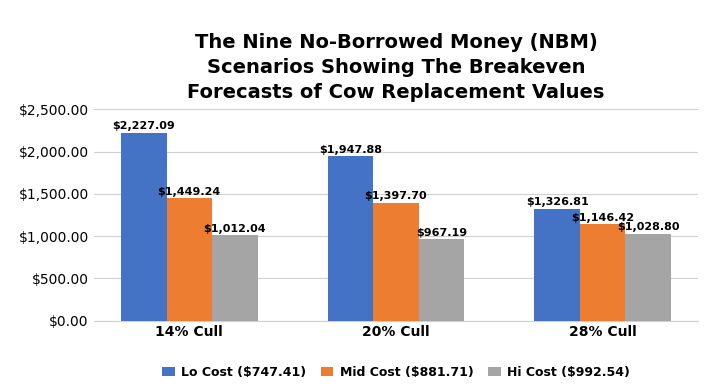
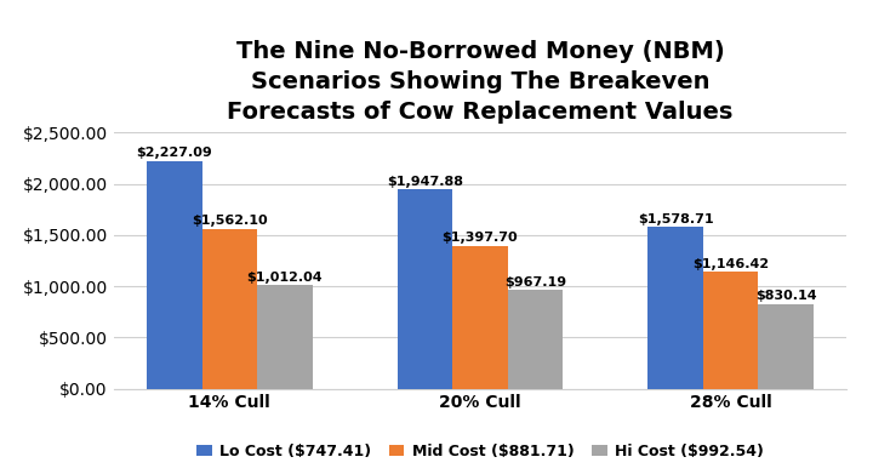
Mid Cost ($881.71)/14% Cull: $1,449.24 -> $1,562.10
Lo Cost ($747.41)/28% Cull: $1,326.81 -> $1,578.71
Hi Cost ($992.54)/28% Cull: $1,028.80 -> $830.14
